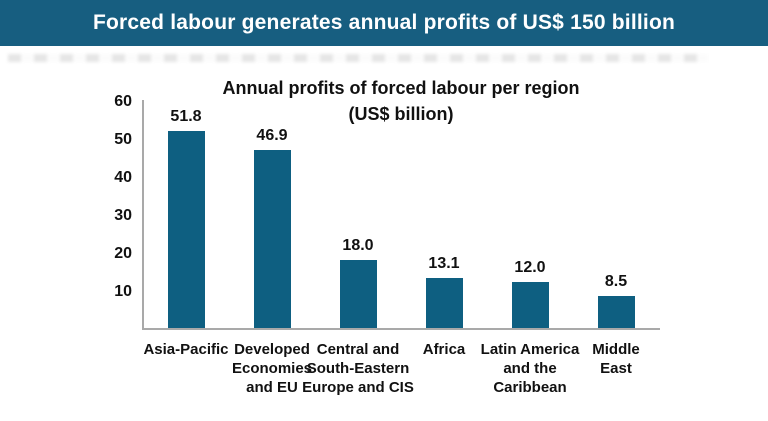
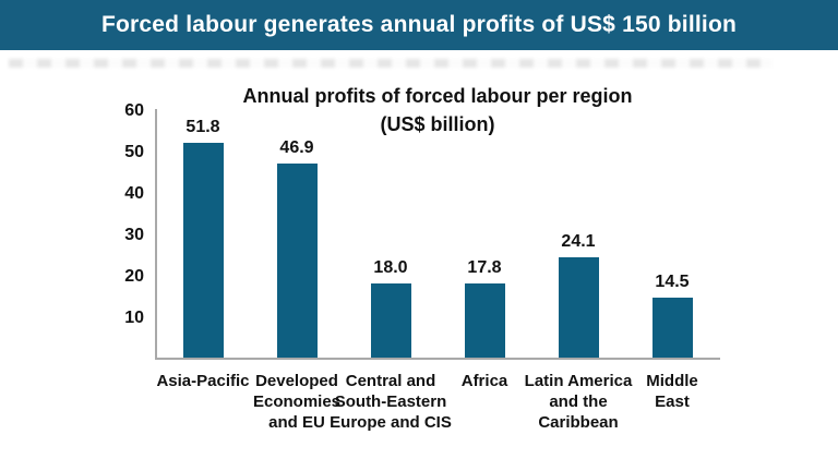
Africa: 13.1 -> 17.8
Latin America and the Caribbean: 12.0 -> 24.1
Middle East: 8.5 -> 14.5
